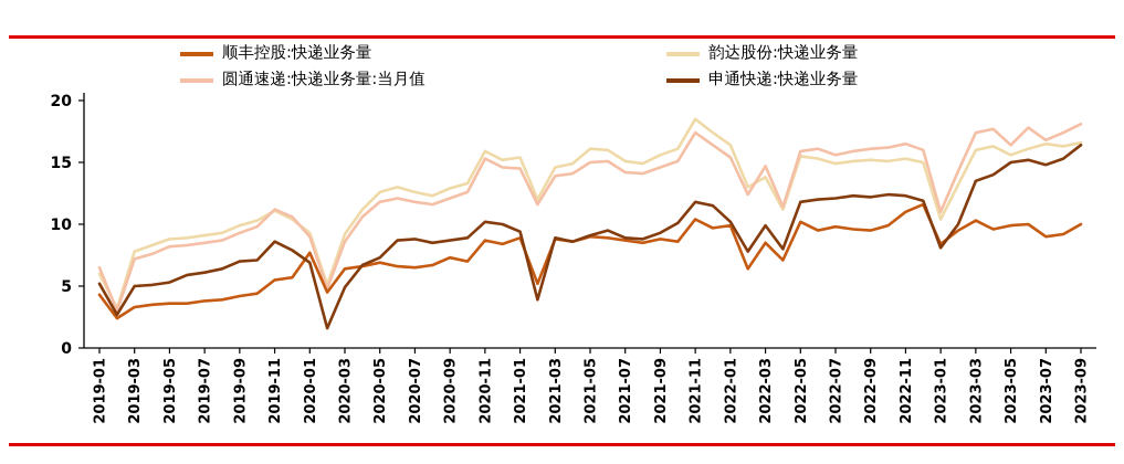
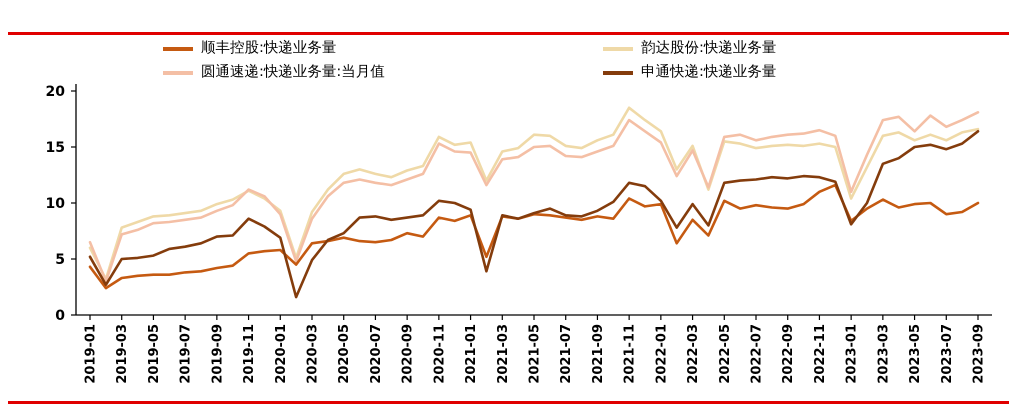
顺丰控股:快递业务量/2020-01: 7.7 -> 5.8
韵达股份:快递业务量/2022-03: 13.8 -> 15.1
韵达股份:快递业务量/2023-07: 16.5 -> 15.6
